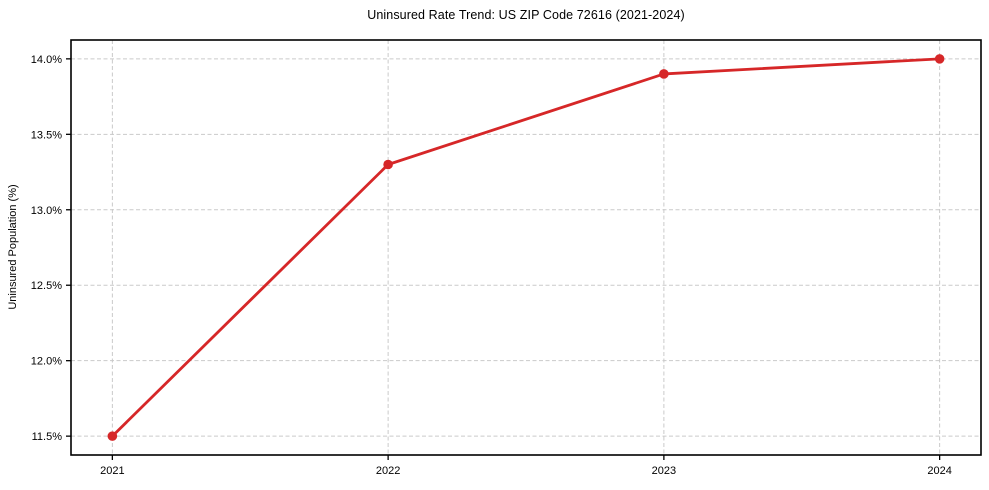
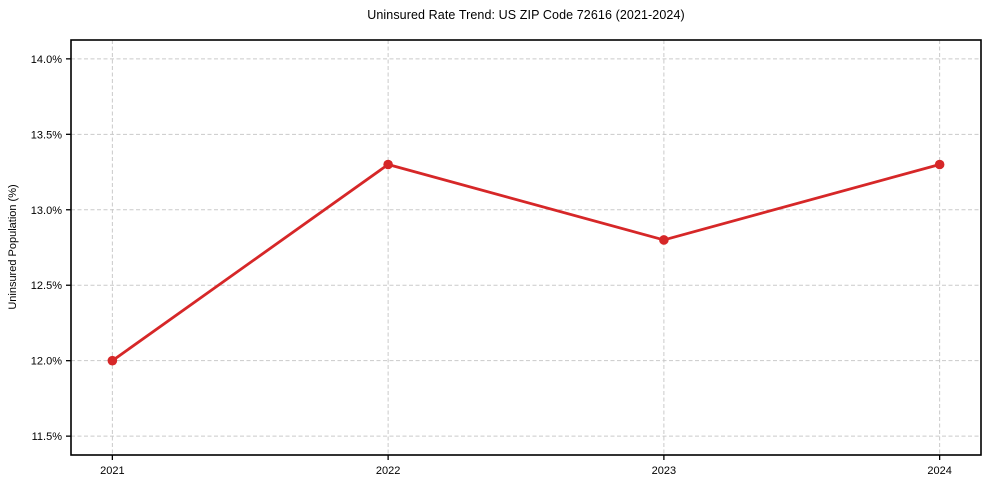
2021: 11.5% -> 12.0%
2023: 13.9% -> 12.8%
2024: 14.0% -> 13.3%
